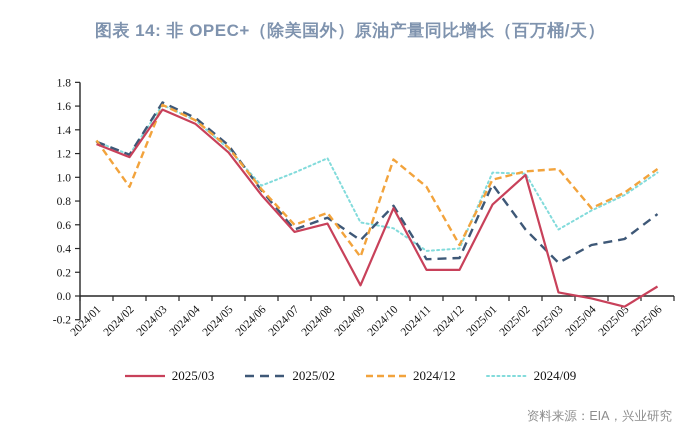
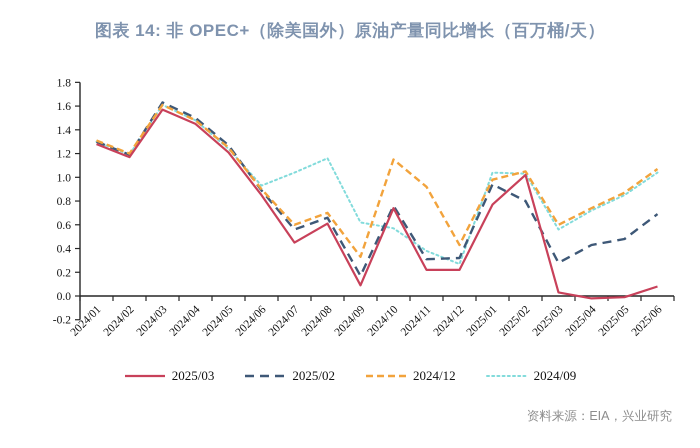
2024/12/2024/02: 0.92 -> 1.20
2025/03/2024/07: 0.54 -> 0.45
2025/02/2024/09: 0.47 -> 0.17
2024/09/2024/12: 0.40 -> 0.27
2025/02/2025/02: 0.56 -> 0.80
2024/12/2025/03: 1.07 -> 0.60
2025/03/2025/05: -0.09 -> -0.01
